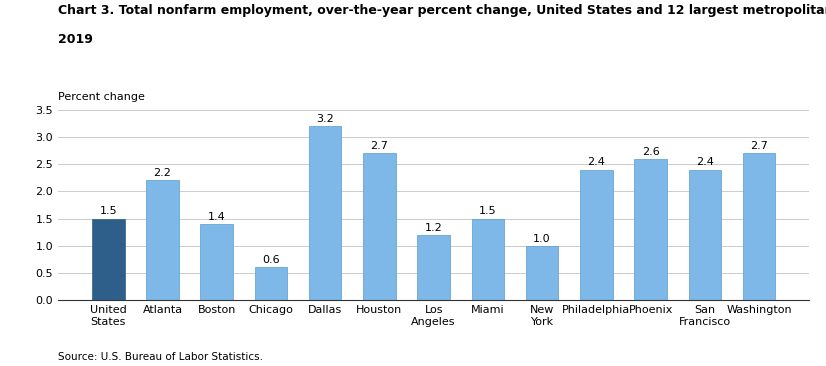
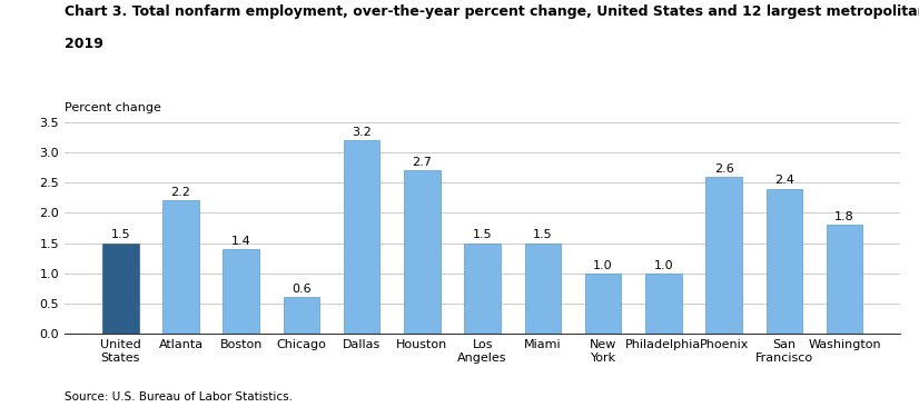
Los Angeles: 1.2 -> 1.5
Philadelphia: 2.4 -> 1.0
Washington: 2.7 -> 1.8
